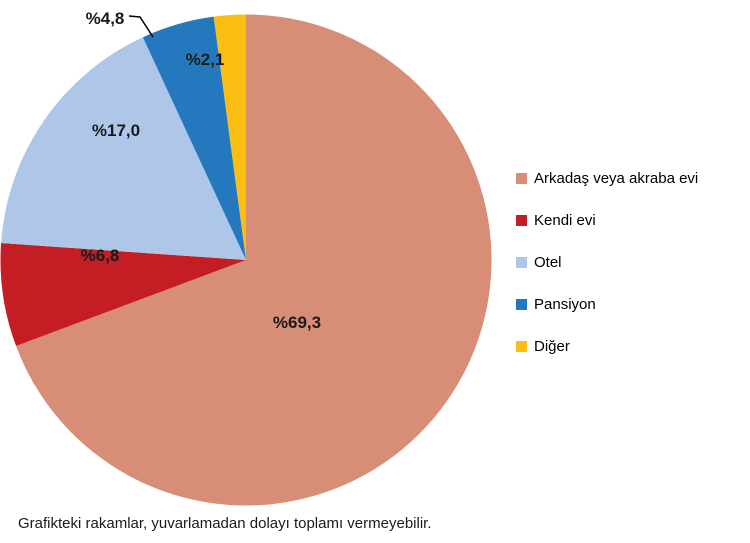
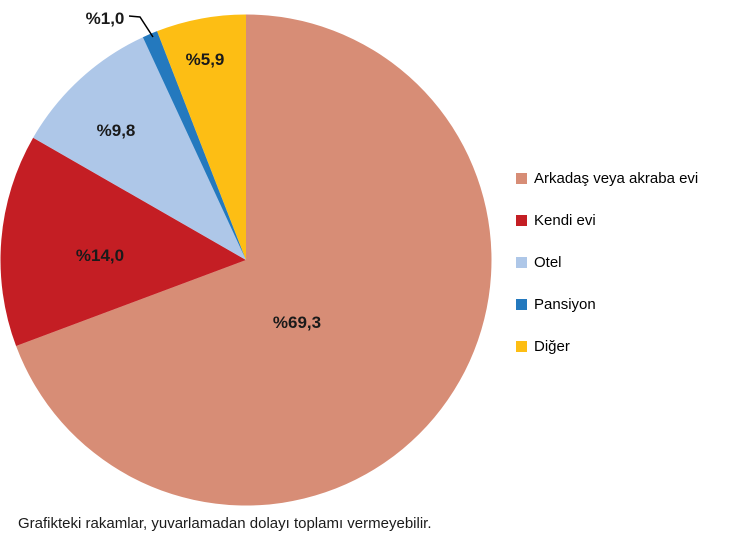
Kendi evi: 6,8 -> 14,0
Otel: 17,0 -> 9,8
Pansiyon: 4,8 -> 1,0
Diğer: 2,1 -> 5,9
